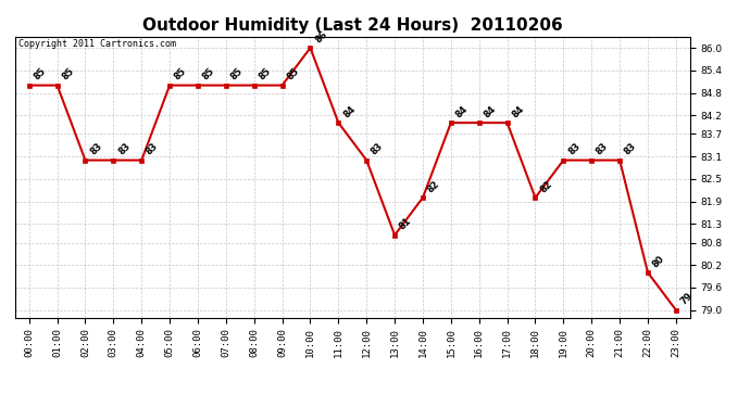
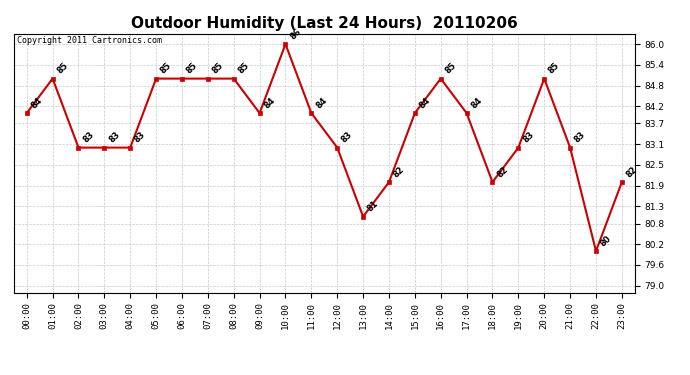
00:00: 85 -> 84
09:00: 85 -> 84
16:00: 84 -> 85
20:00: 83 -> 85
23:00: 79 -> 82
